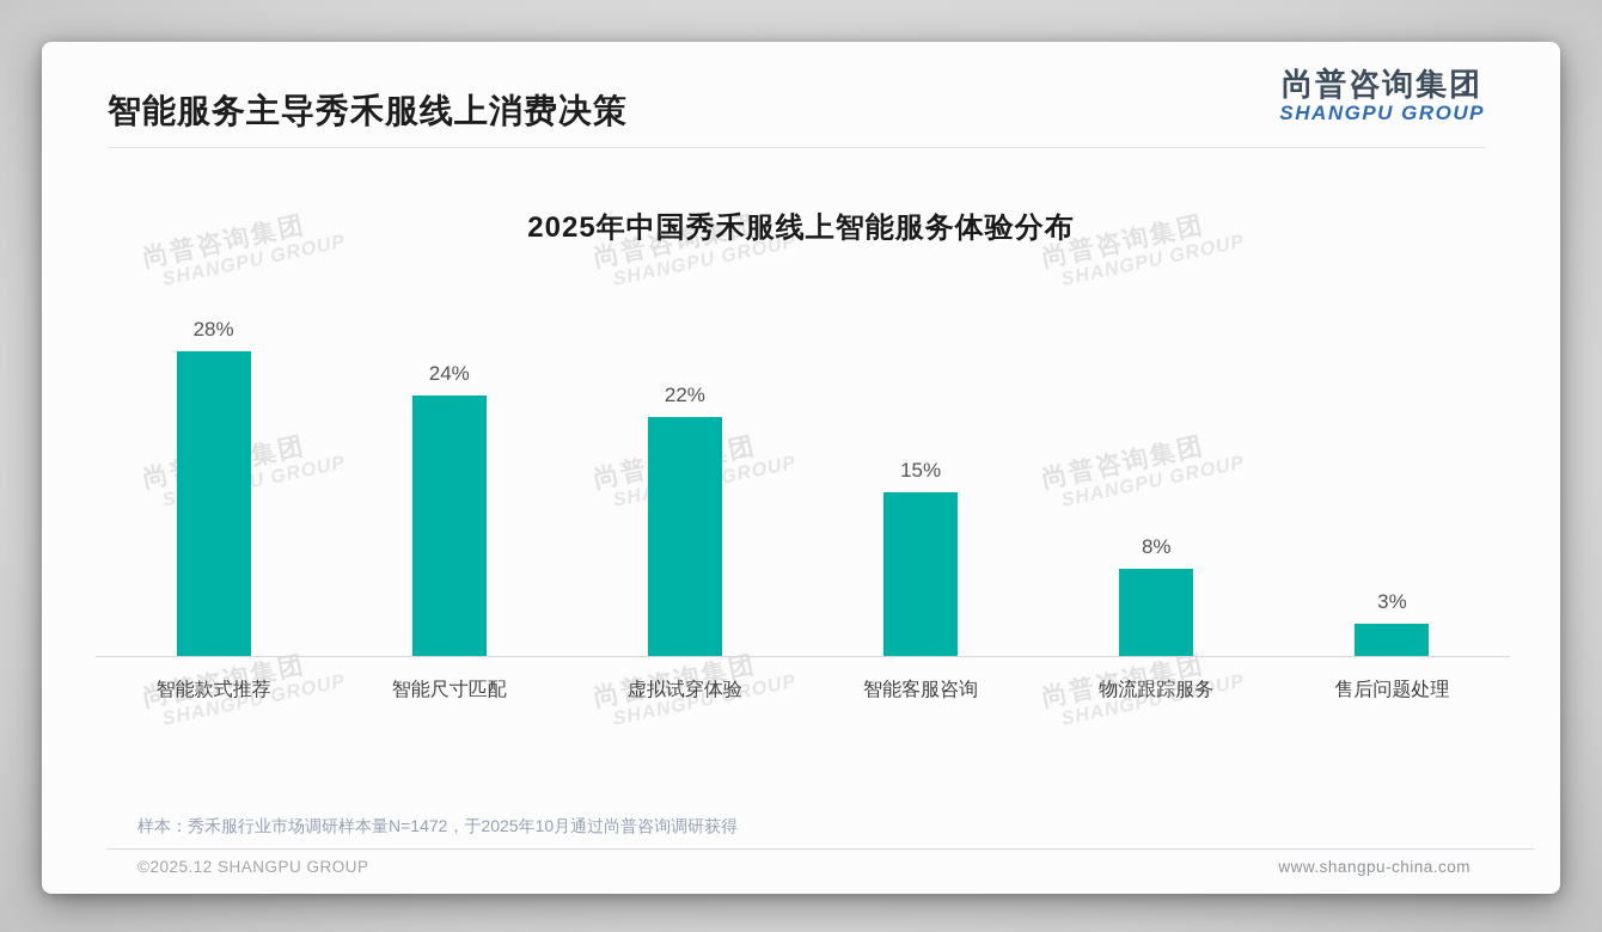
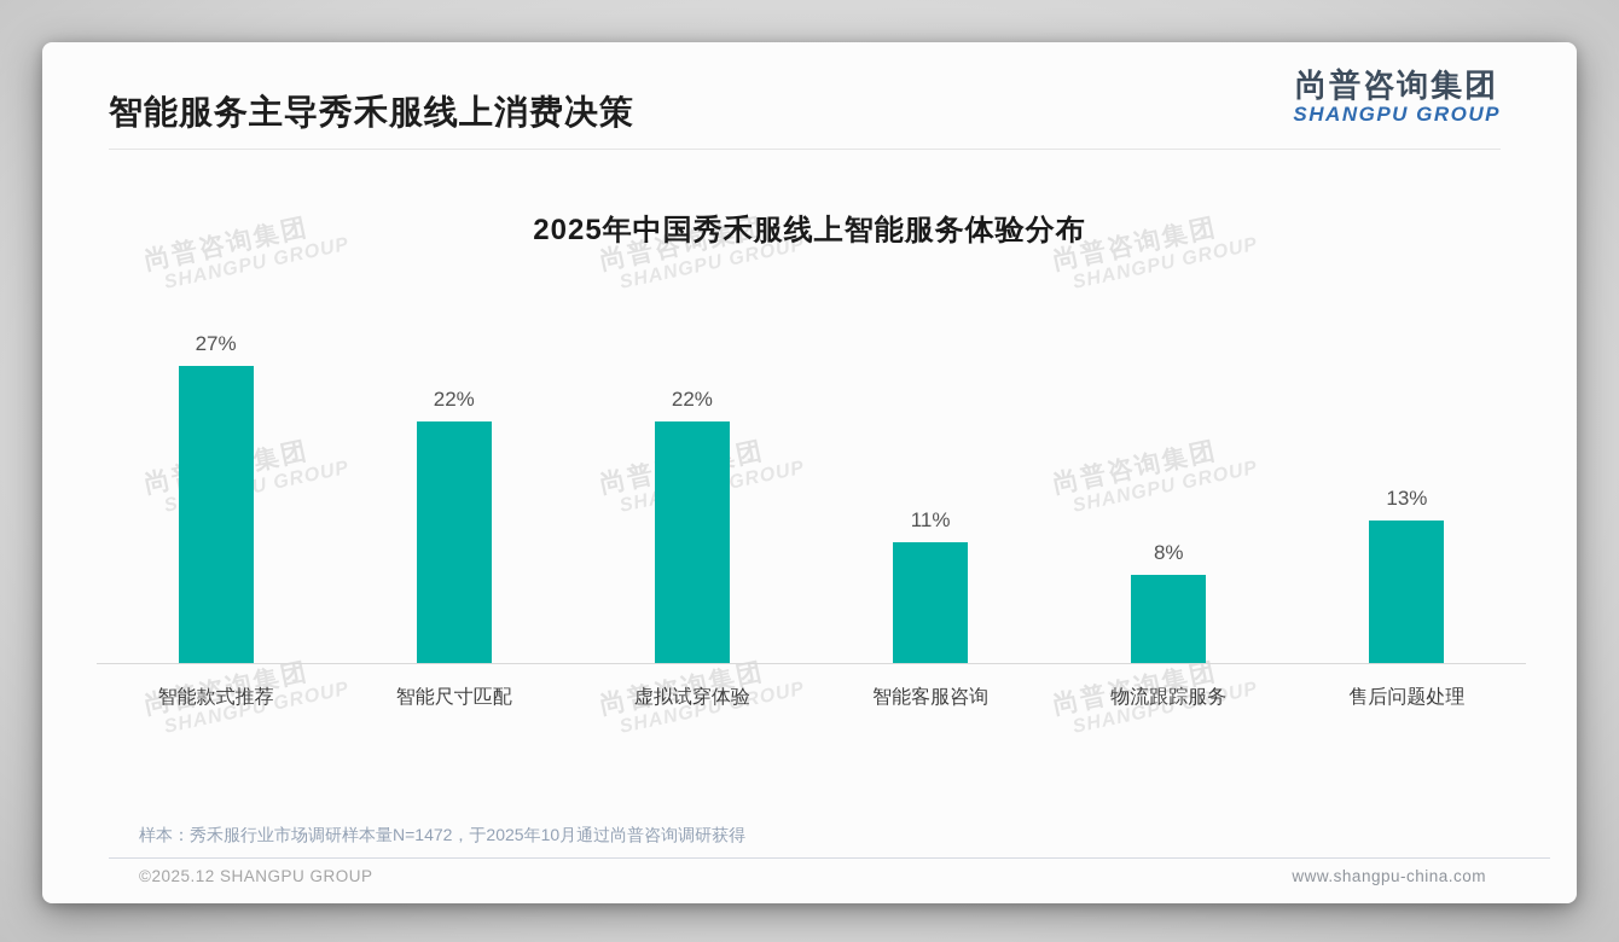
智能款式推荐: 28% -> 27%
智能尺寸匹配: 24% -> 22%
智能客服咨询: 15% -> 11%
售后问题处理: 3% -> 13%
